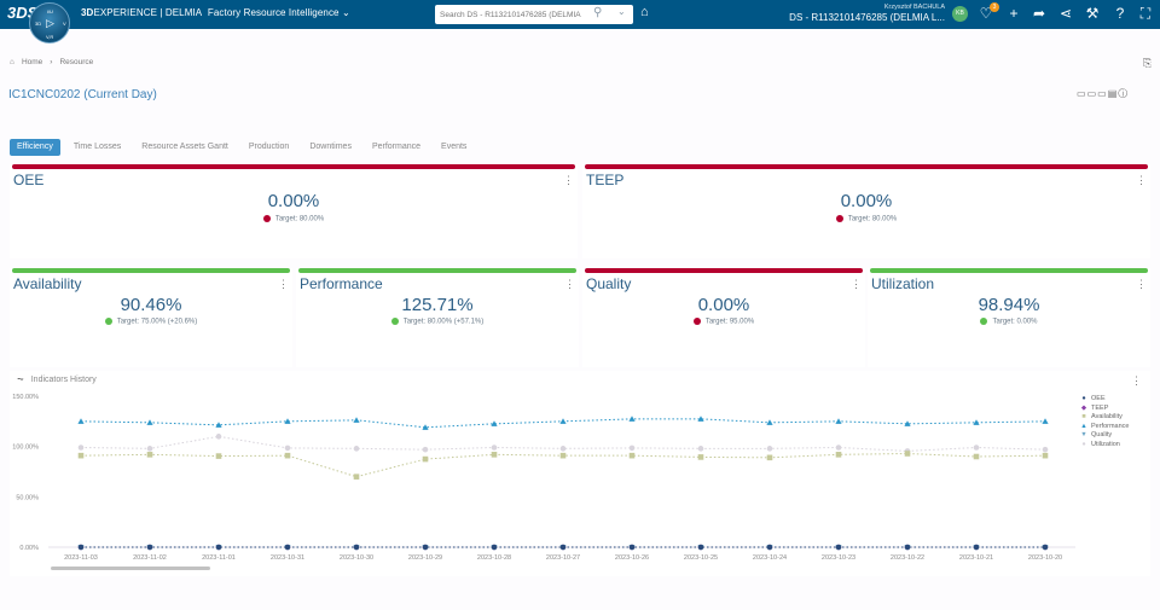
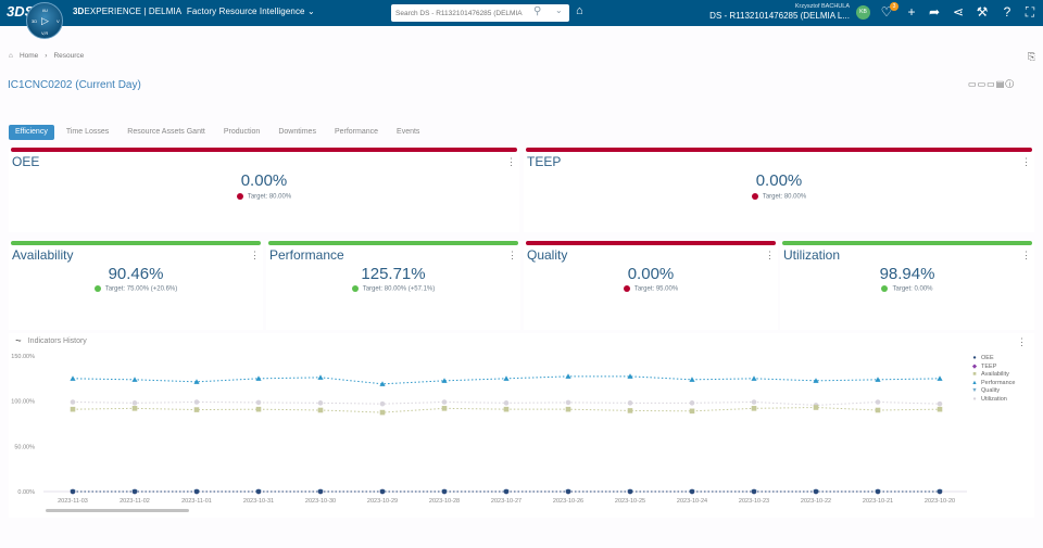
Utilization/2023-11-01: 110% -> 100%
Availability/2023-10-30: 70% -> 90%
